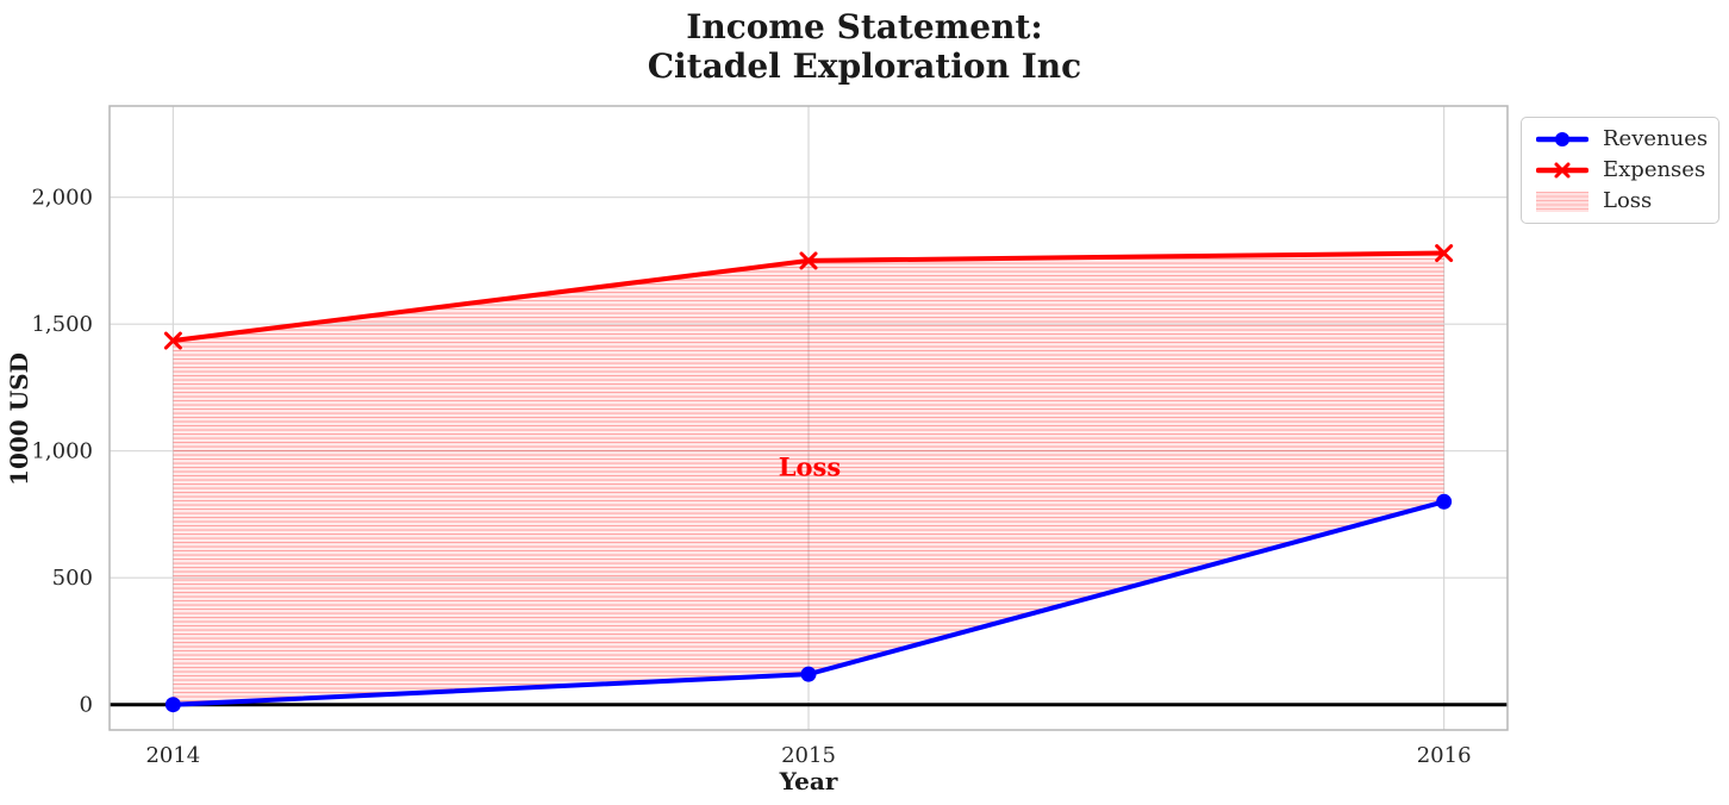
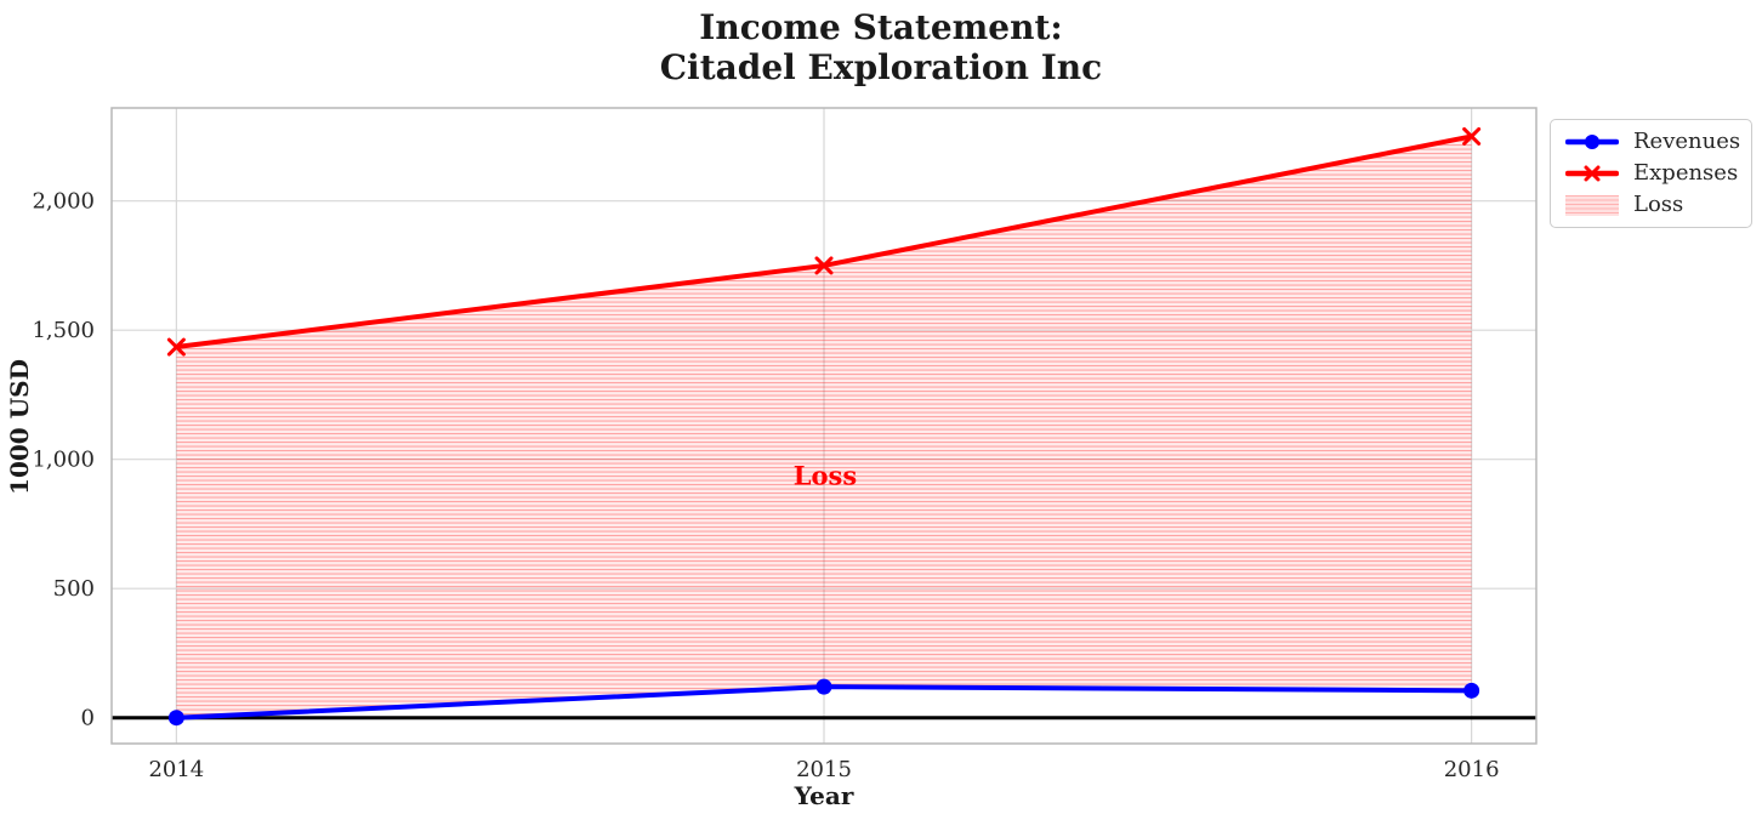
Revenues/2016: 800 -> 100
Expenses/2016: 1780 -> 2250
